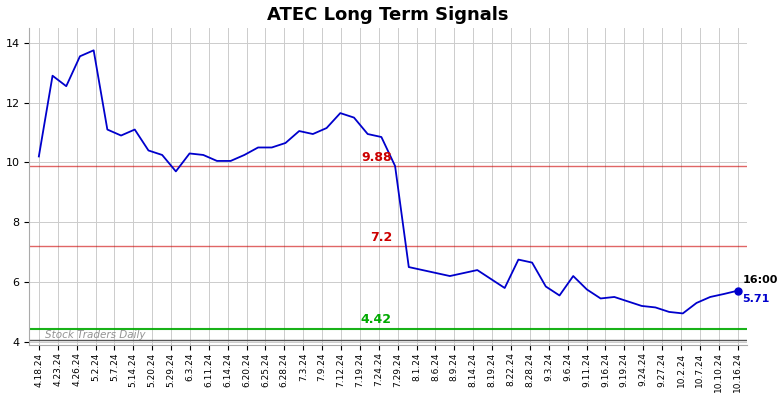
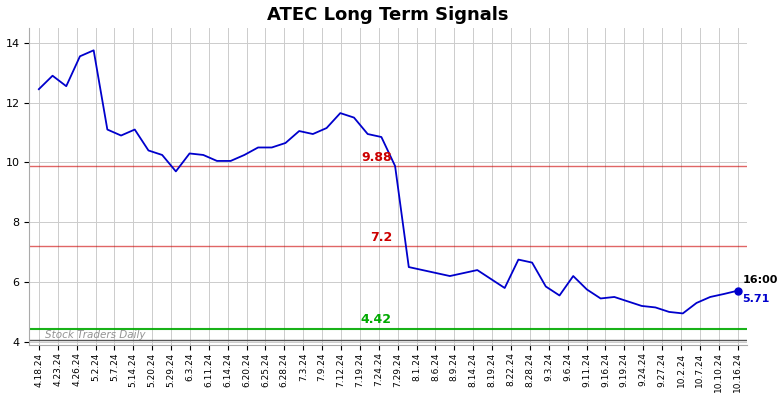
4.18.24: 10.20 -> 12.45
